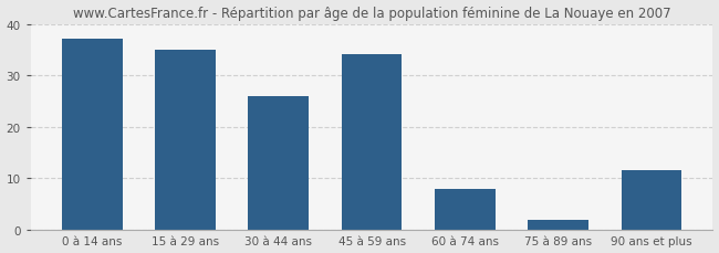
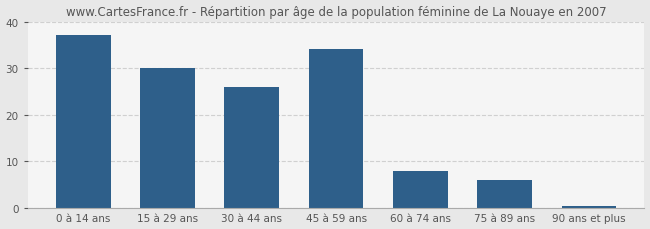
15 à 29 ans: 35.0 -> 30.0
75 à 89 ans: 2.0 -> 6.0
90 ans et plus: 11.5 -> 0.5
